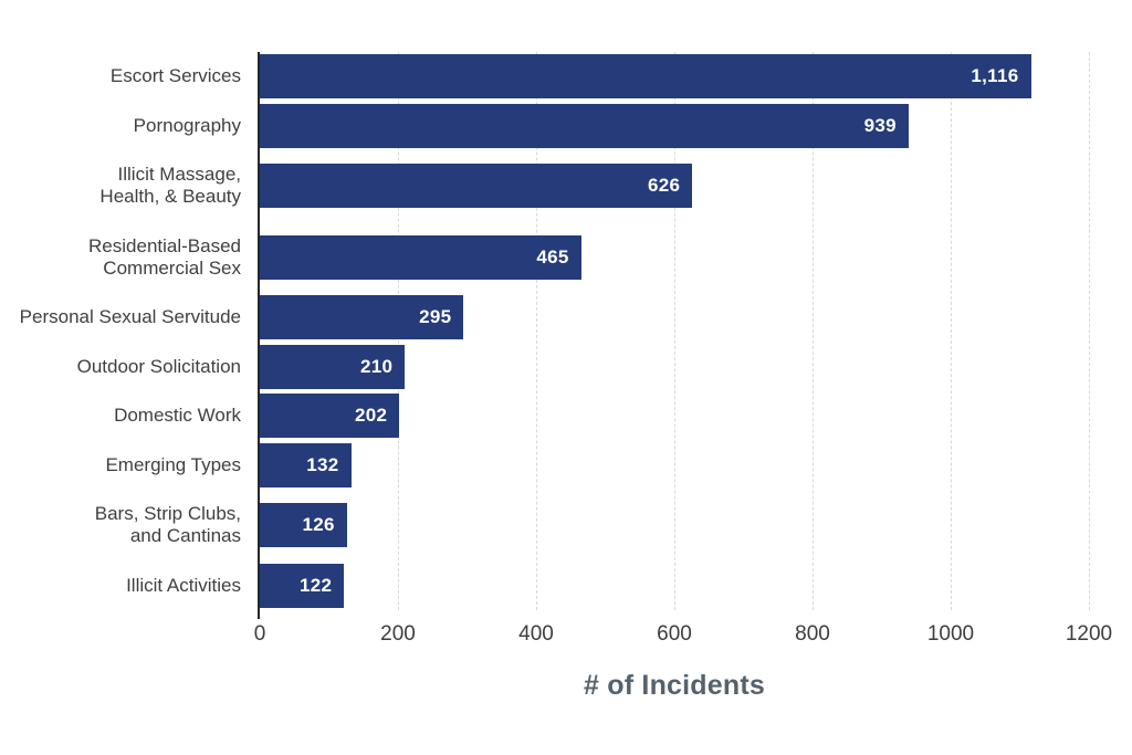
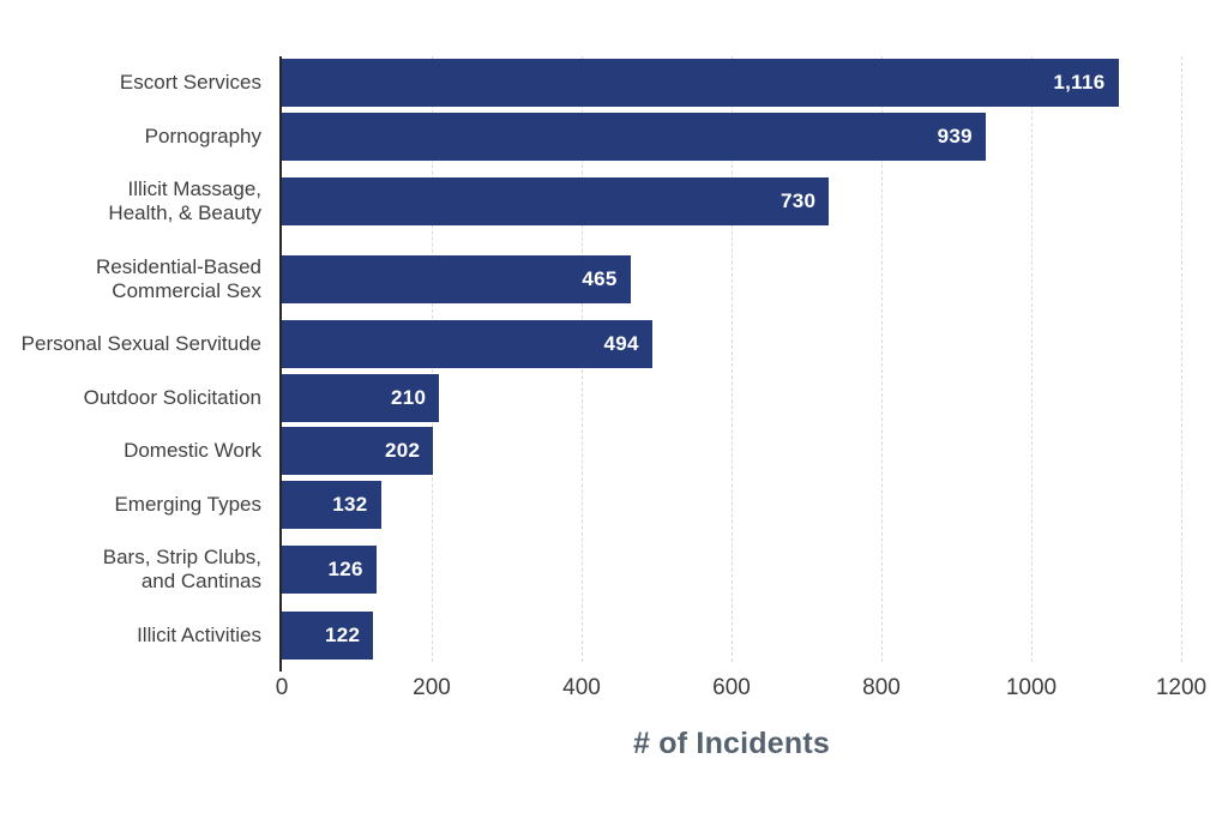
Illicit Massage, Health, & Beauty: 626 -> 730
Personal Sexual Servitude: 295 -> 494
